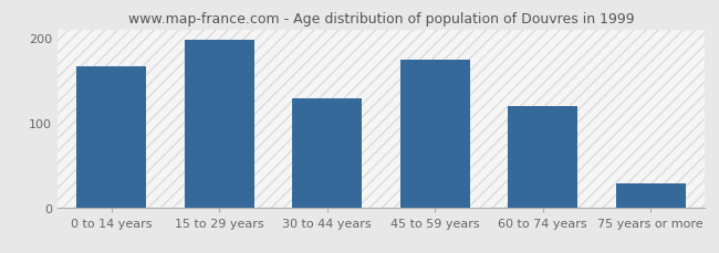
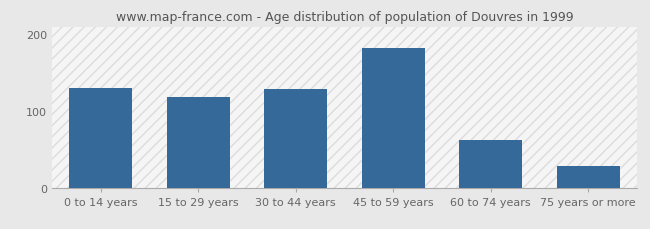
0 to 14 years: 166 -> 130
15 to 29 years: 198 -> 118
45 to 59 years: 174 -> 182
60 to 74 years: 120 -> 62
